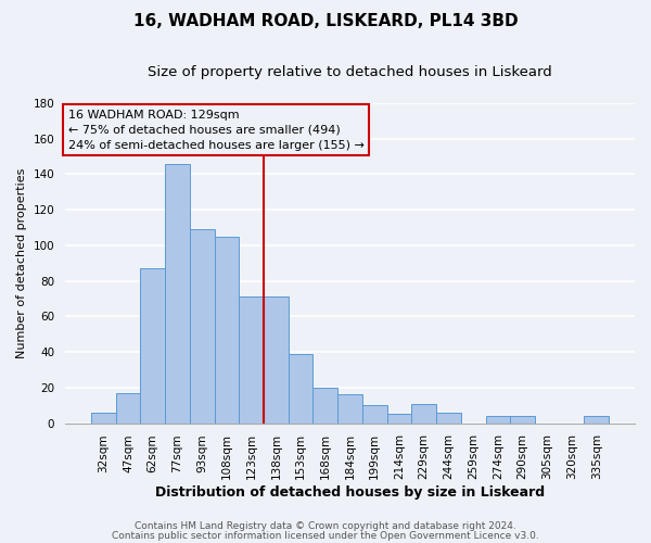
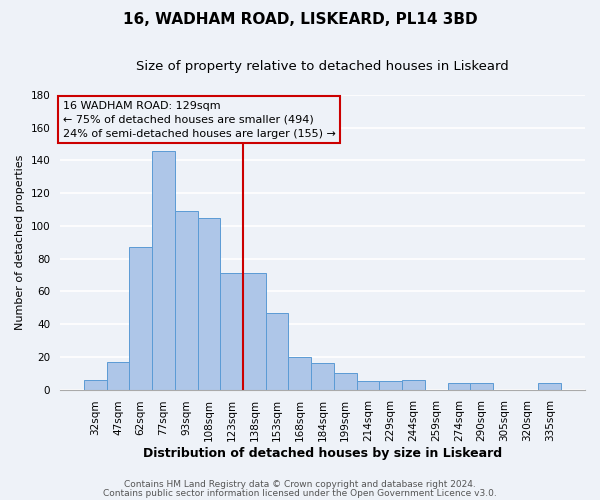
153sqm: 39 -> 47
229sqm: 11 -> 5
